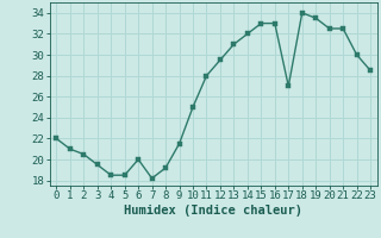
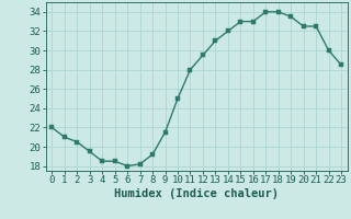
6: 20.0 -> 18.0
17: 27.0 -> 34.0
